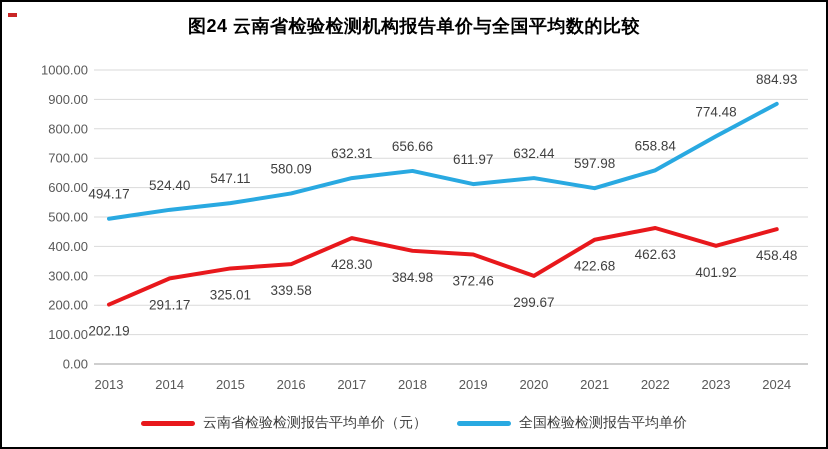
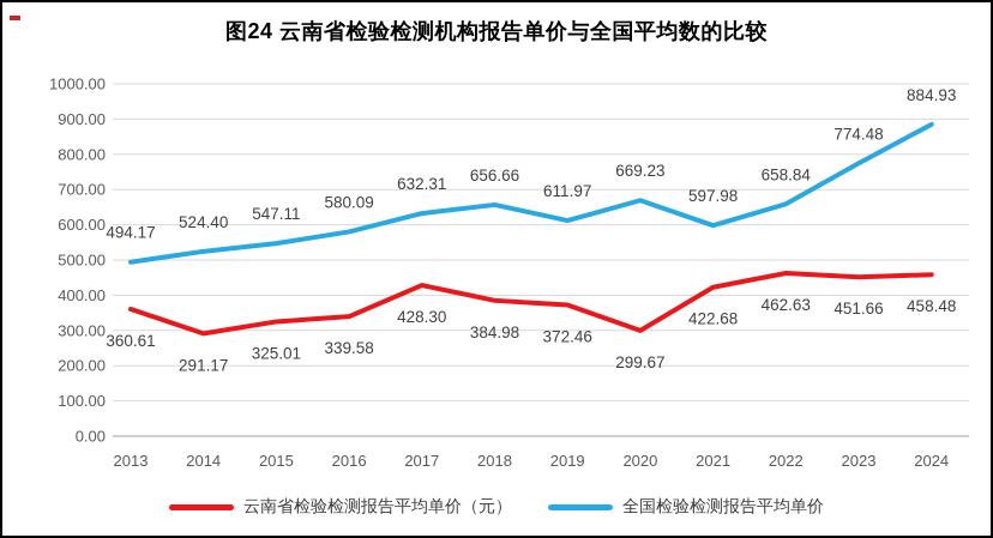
云南省检验检测报告平均单价（元）/2013: 202.19 -> 360.61
全国检验检测报告平均单价/2020: 632.44 -> 669.23
云南省检验检测报告平均单价（元）/2023: 401.92 -> 451.66
